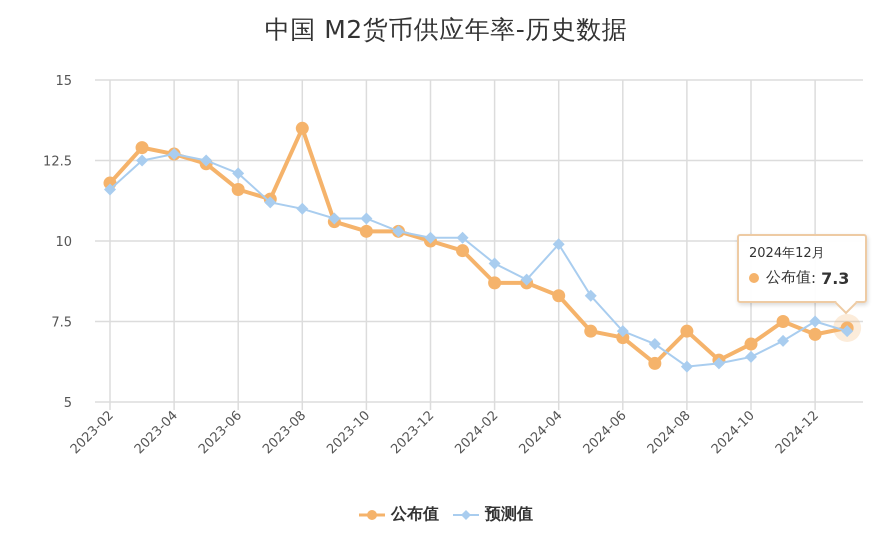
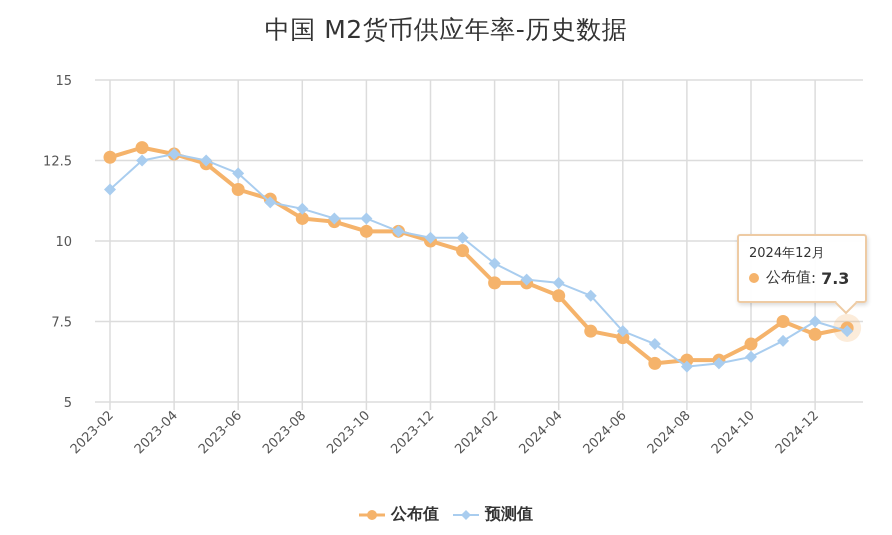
公布值/2023-02: 11.8 -> 12.6
公布值/2023-08: 13.5 -> 10.7
预测值/2024-04: 9.9 -> 8.7
公布值/2024-08: 7.2 -> 6.3
